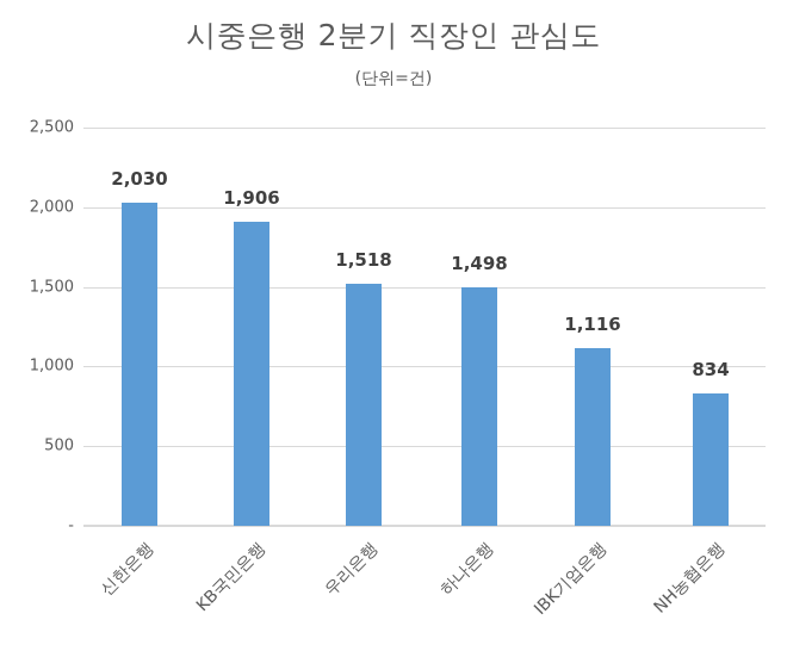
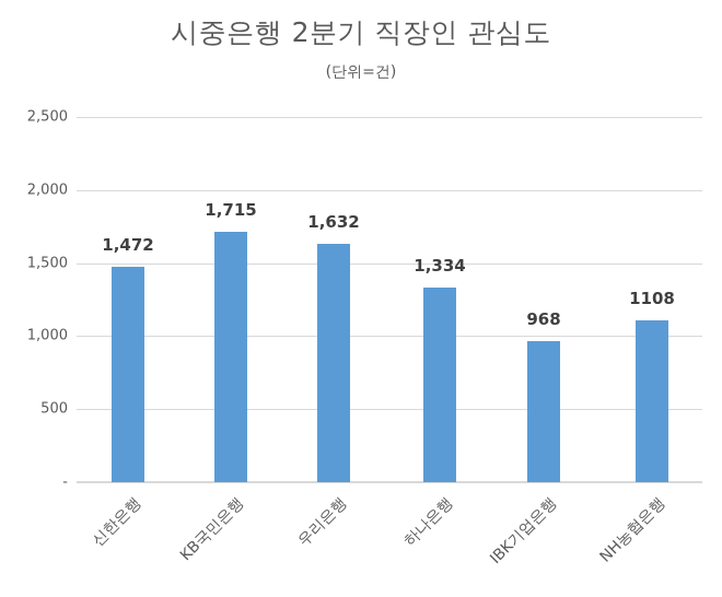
신한은행: 2,030 -> 1,472
KB국민은행: 1,906 -> 1,715
우리은행: 1,518 -> 1,632
하나은행: 1,498 -> 1,334
IBK기업은행: 1,116 -> 968
NH농협은행: 834 -> 1108
